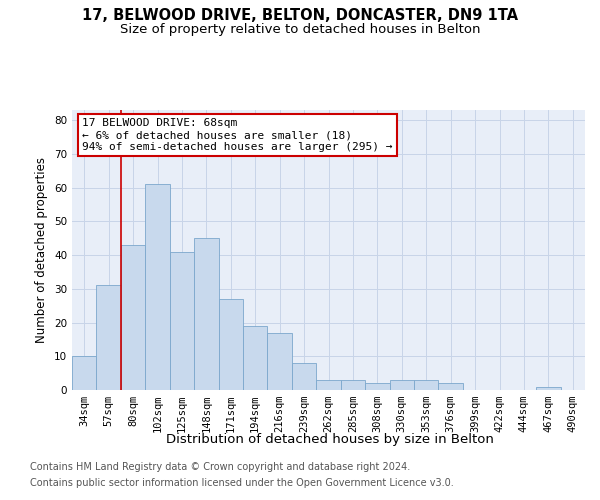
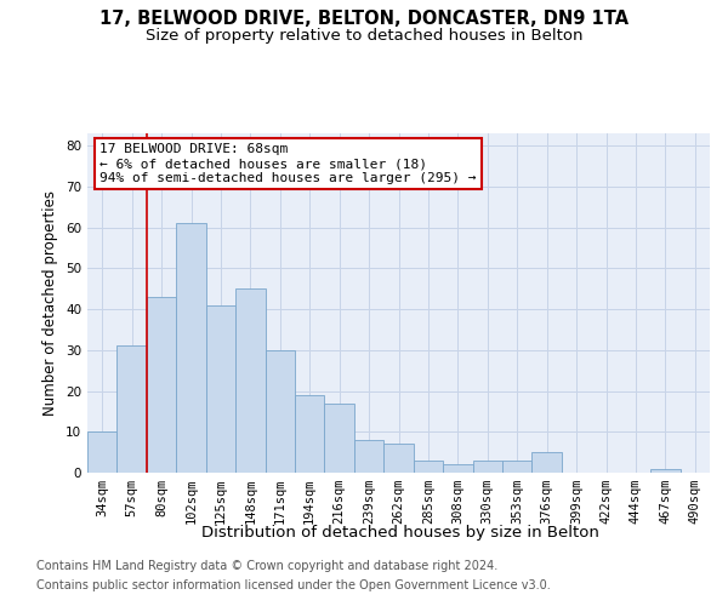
171sqm: 27 -> 30
262sqm: 3 -> 7
376sqm: 2 -> 5
